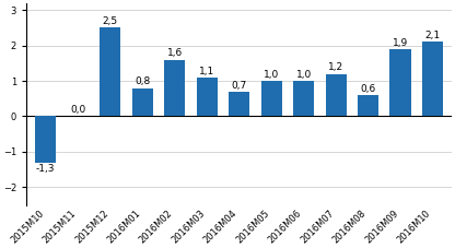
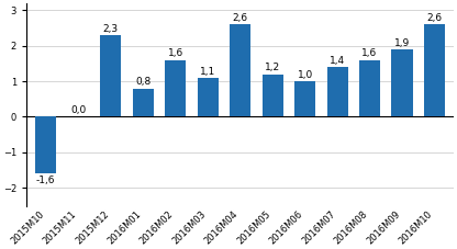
2015M10: -1,3 -> -1,6
2015M12: 2,5 -> 2,3
2016M04: 0,7 -> 2,6
2016M05: 1,0 -> 1,2
2016M07: 1,2 -> 1,4
2016M08: 0,6 -> 1,6
2016M10: 2,1 -> 2,6
